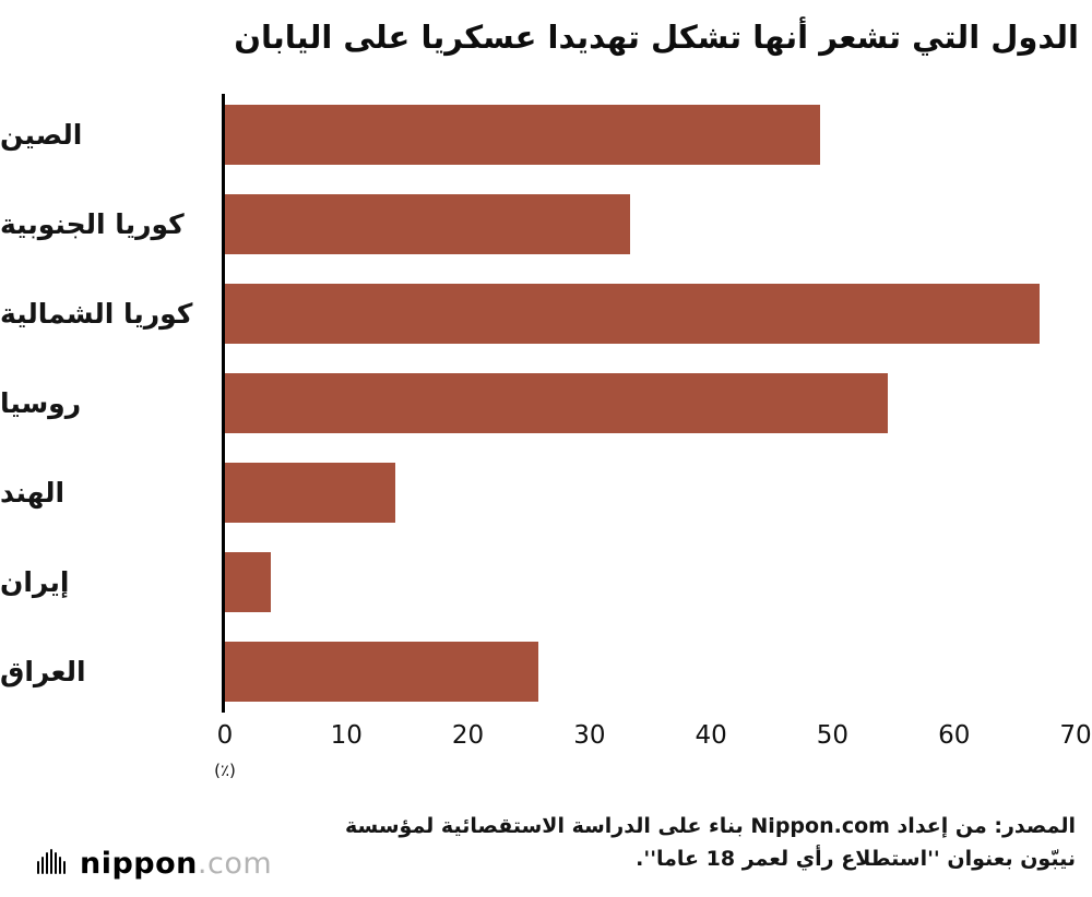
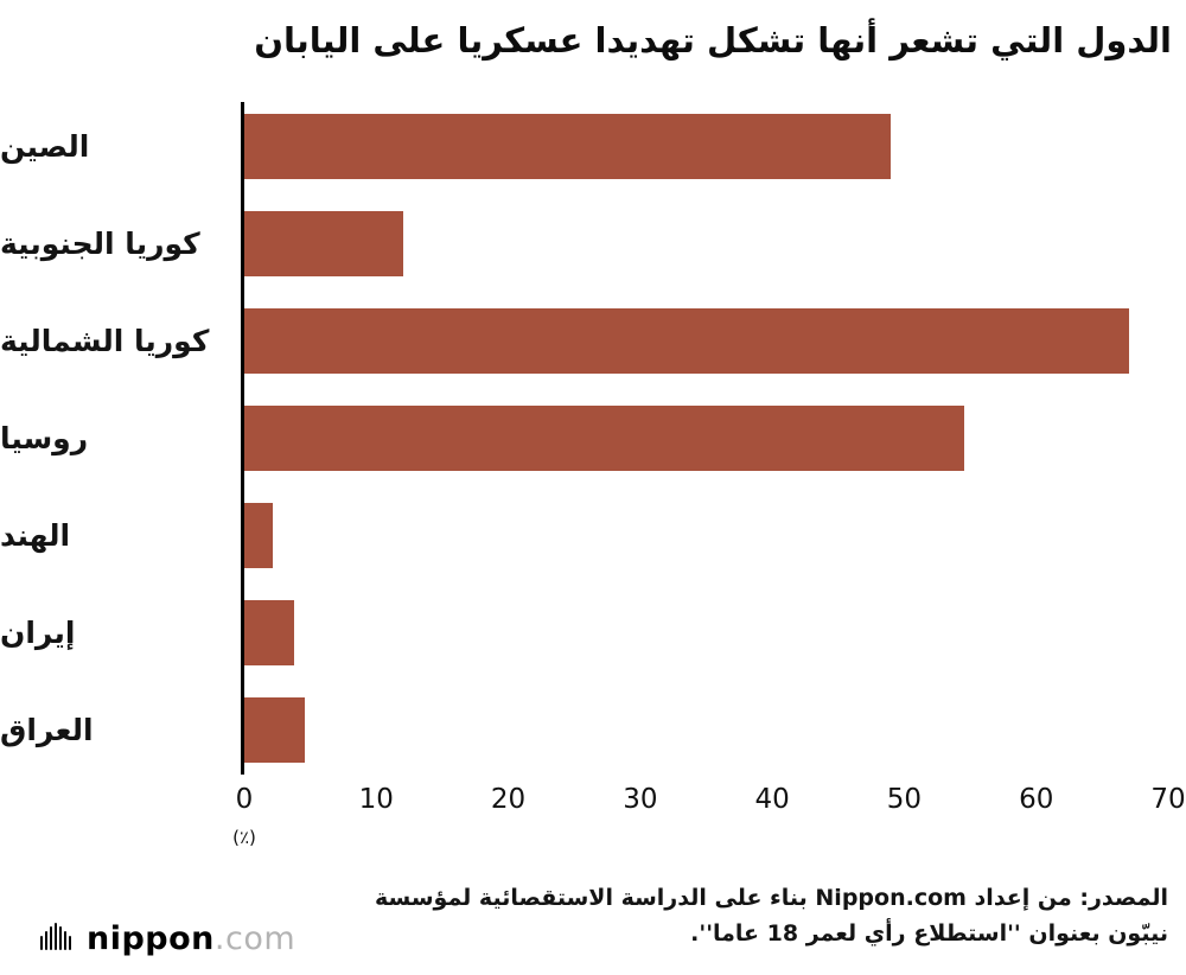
كوريا الجنوبية: 33.3 -> 12.0
الهند: 14.0 -> 2.2
العراق: 25.8 -> 4.6
